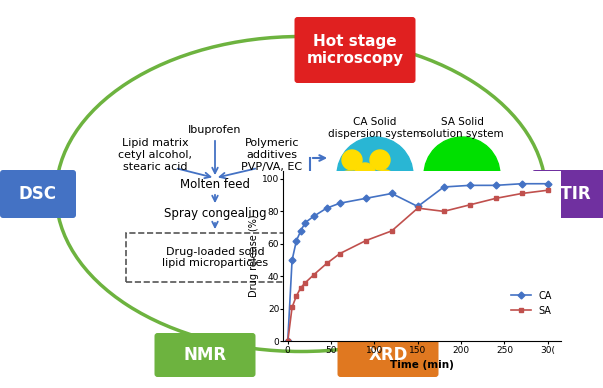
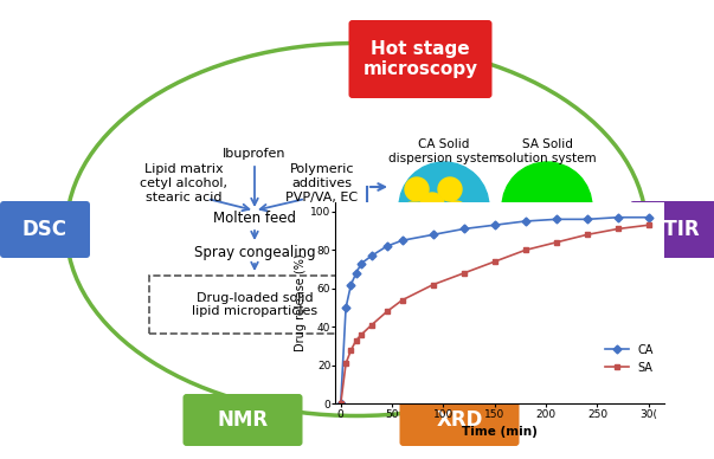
CA/150: 83 -> 93
SA/150: 82 -> 74
